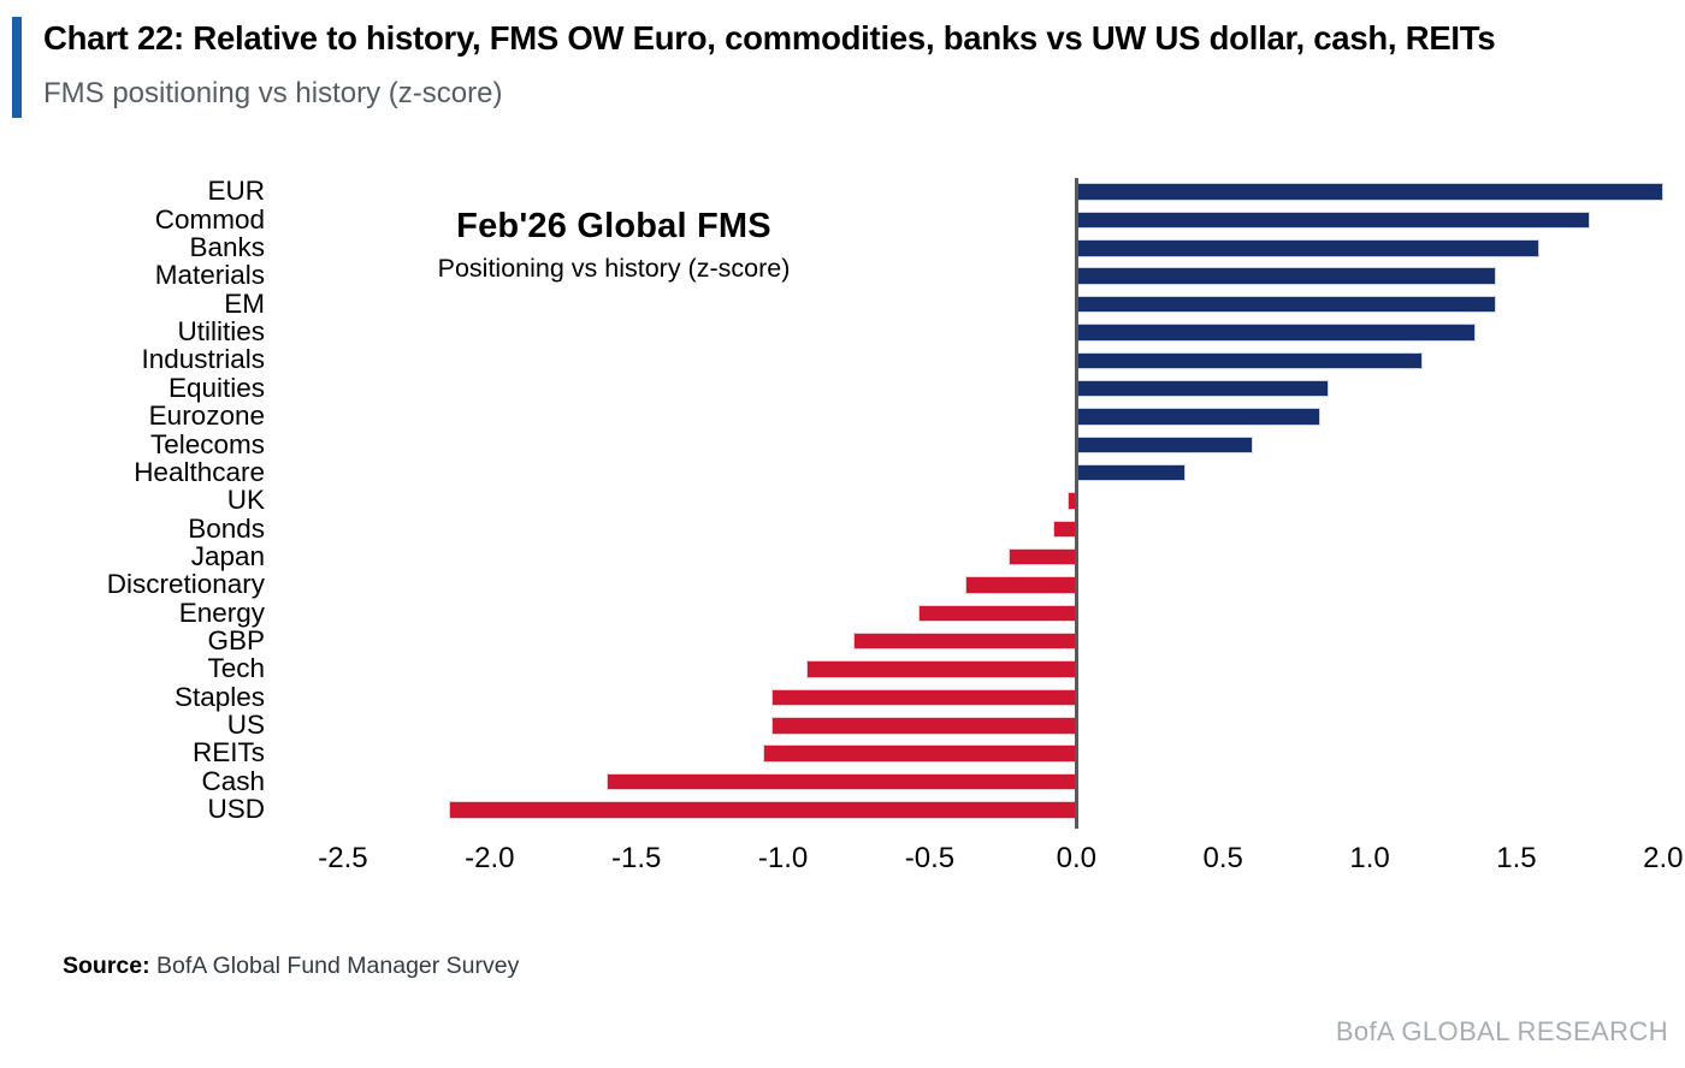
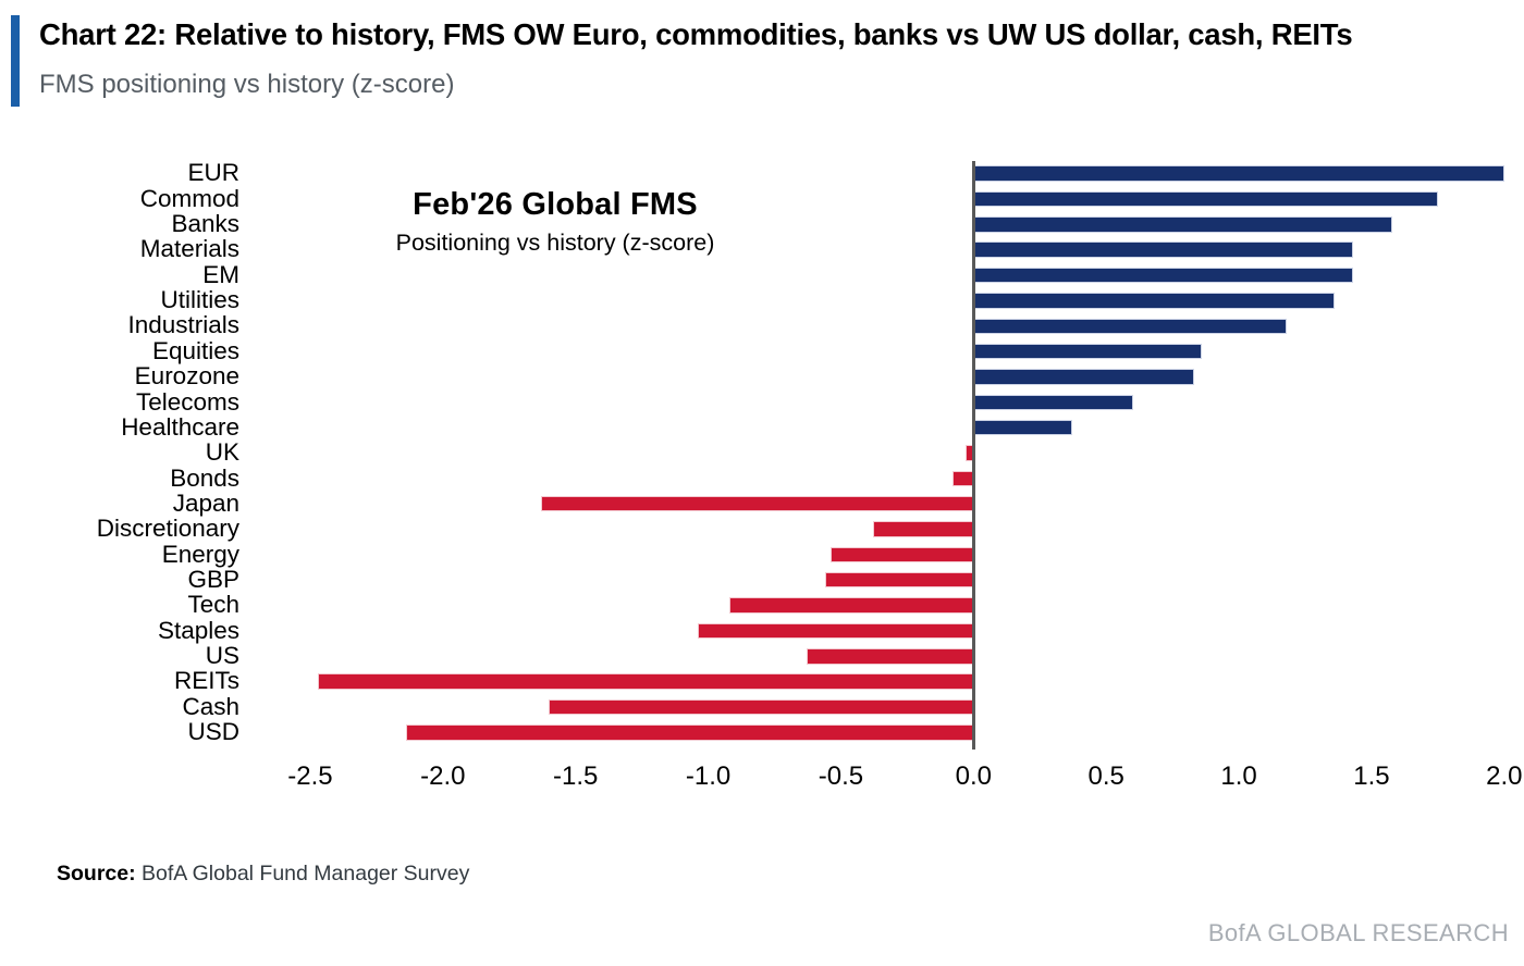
Japan: -0.23 -> -1.63
GBP: -0.76 -> -0.56
US: -1.04 -> -0.63
REITs: -1.07 -> -2.47
